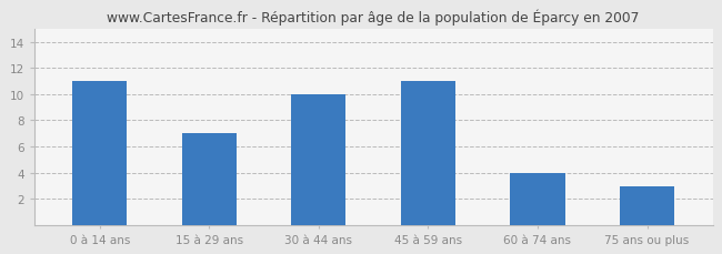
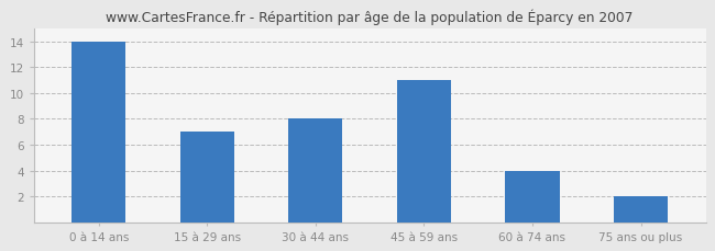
0 à 14 ans: 11 -> 14
30 à 44 ans: 10 -> 8
75 ans ou plus: 3 -> 2
